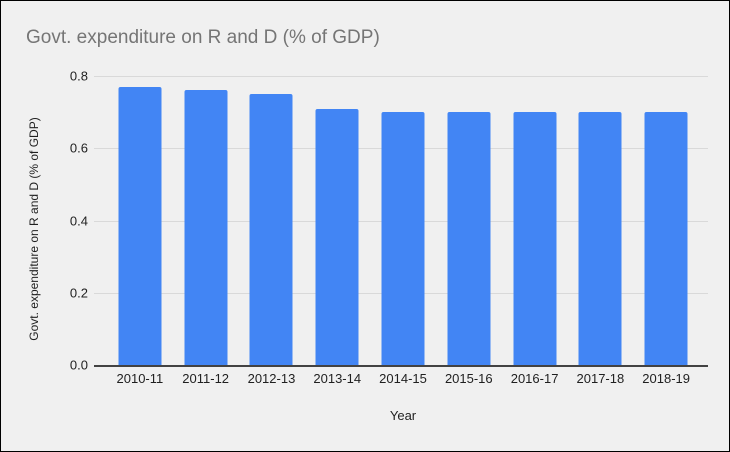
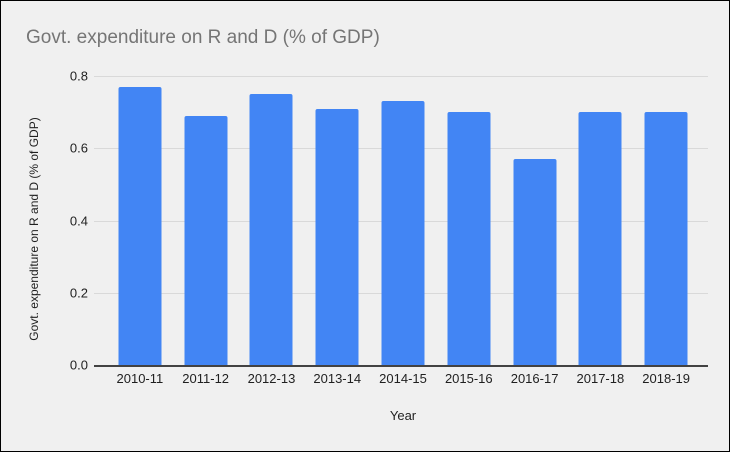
2011-12: 0.76 -> 0.69
2014-15: 0.70 -> 0.73
2016-17: 0.70 -> 0.57
